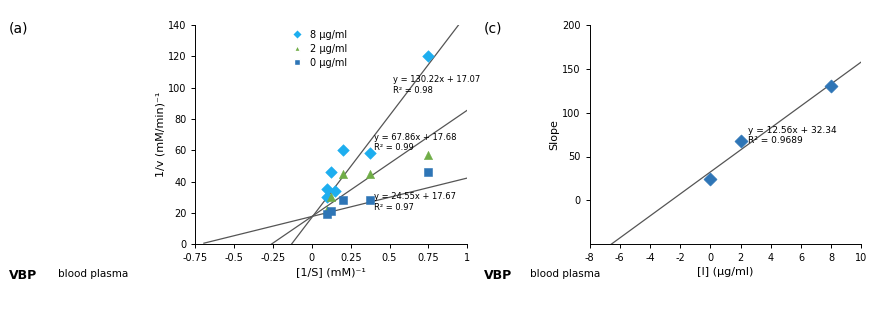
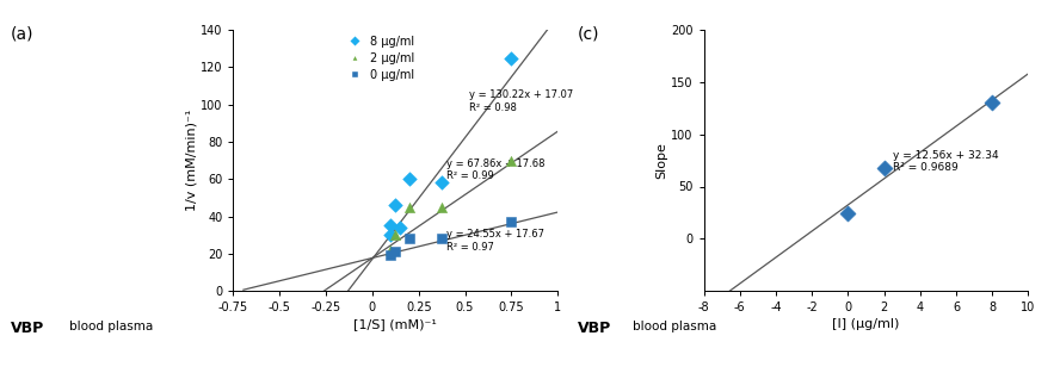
8 μg/ml/0.75: 120 -> 125
2 μg/ml/0.75: 57 -> 70
0 μg/ml/0.75: 46 -> 37
